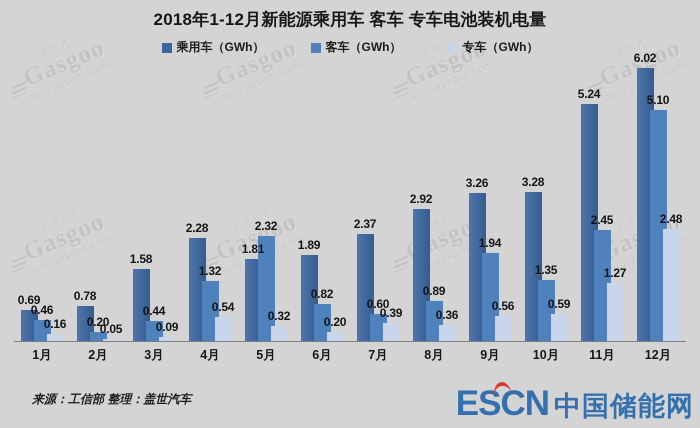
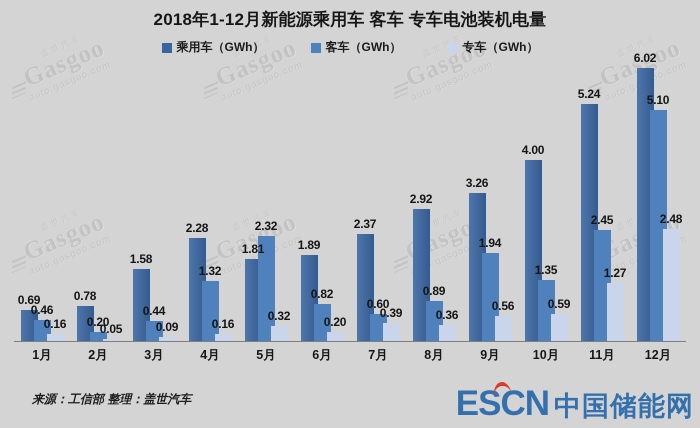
专车（GWh）/4月: 0.54 -> 0.16
乘用车（GWh）/10月: 3.28 -> 4.00
